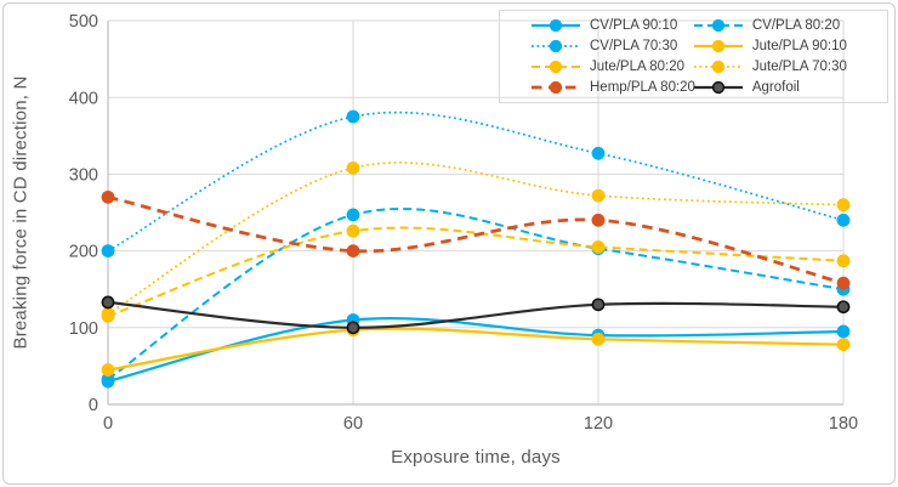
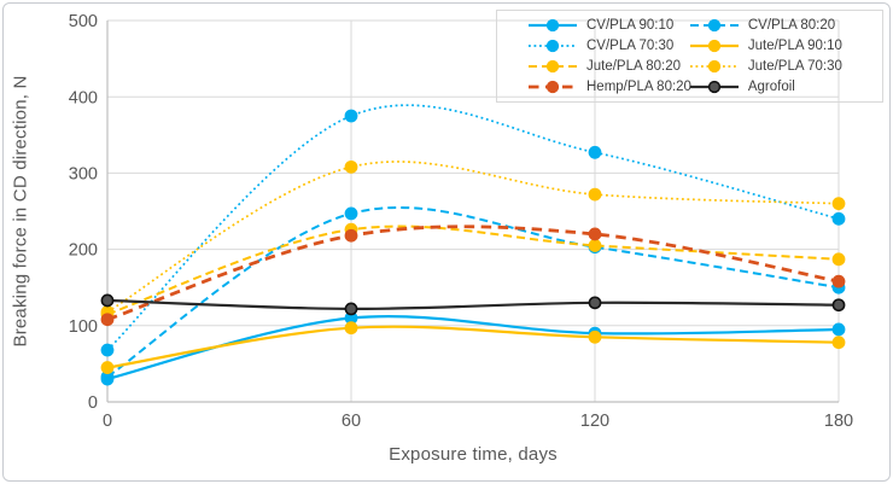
CV/PLA 70:30/0: 200 -> 70
Hemp/PLA 80:20/0: 270 -> 110
Hemp/PLA 80:20/60: 200 -> 220
Agrofoil/60: 100 -> 120
Hemp/PLA 80:20/120: 240 -> 220
